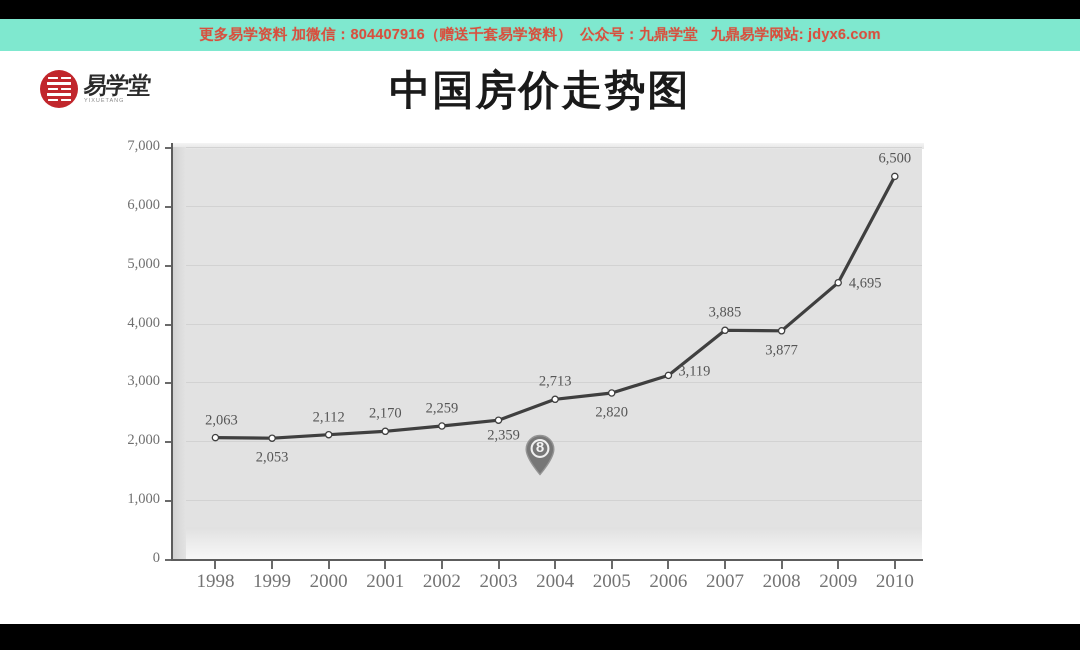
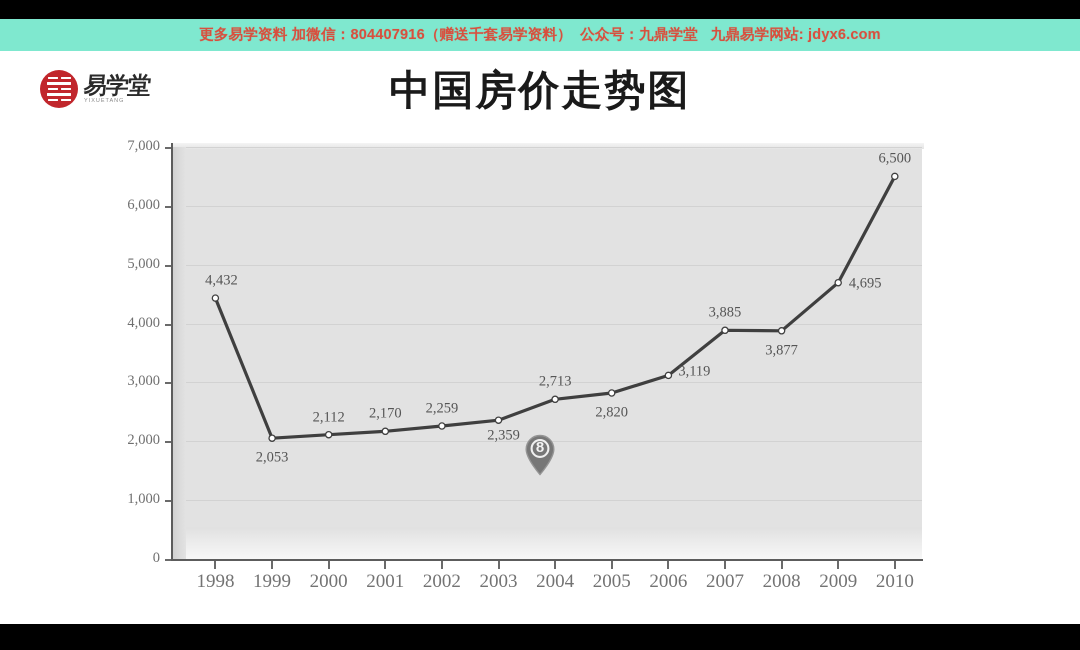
1998: 2,063 -> 4,432
